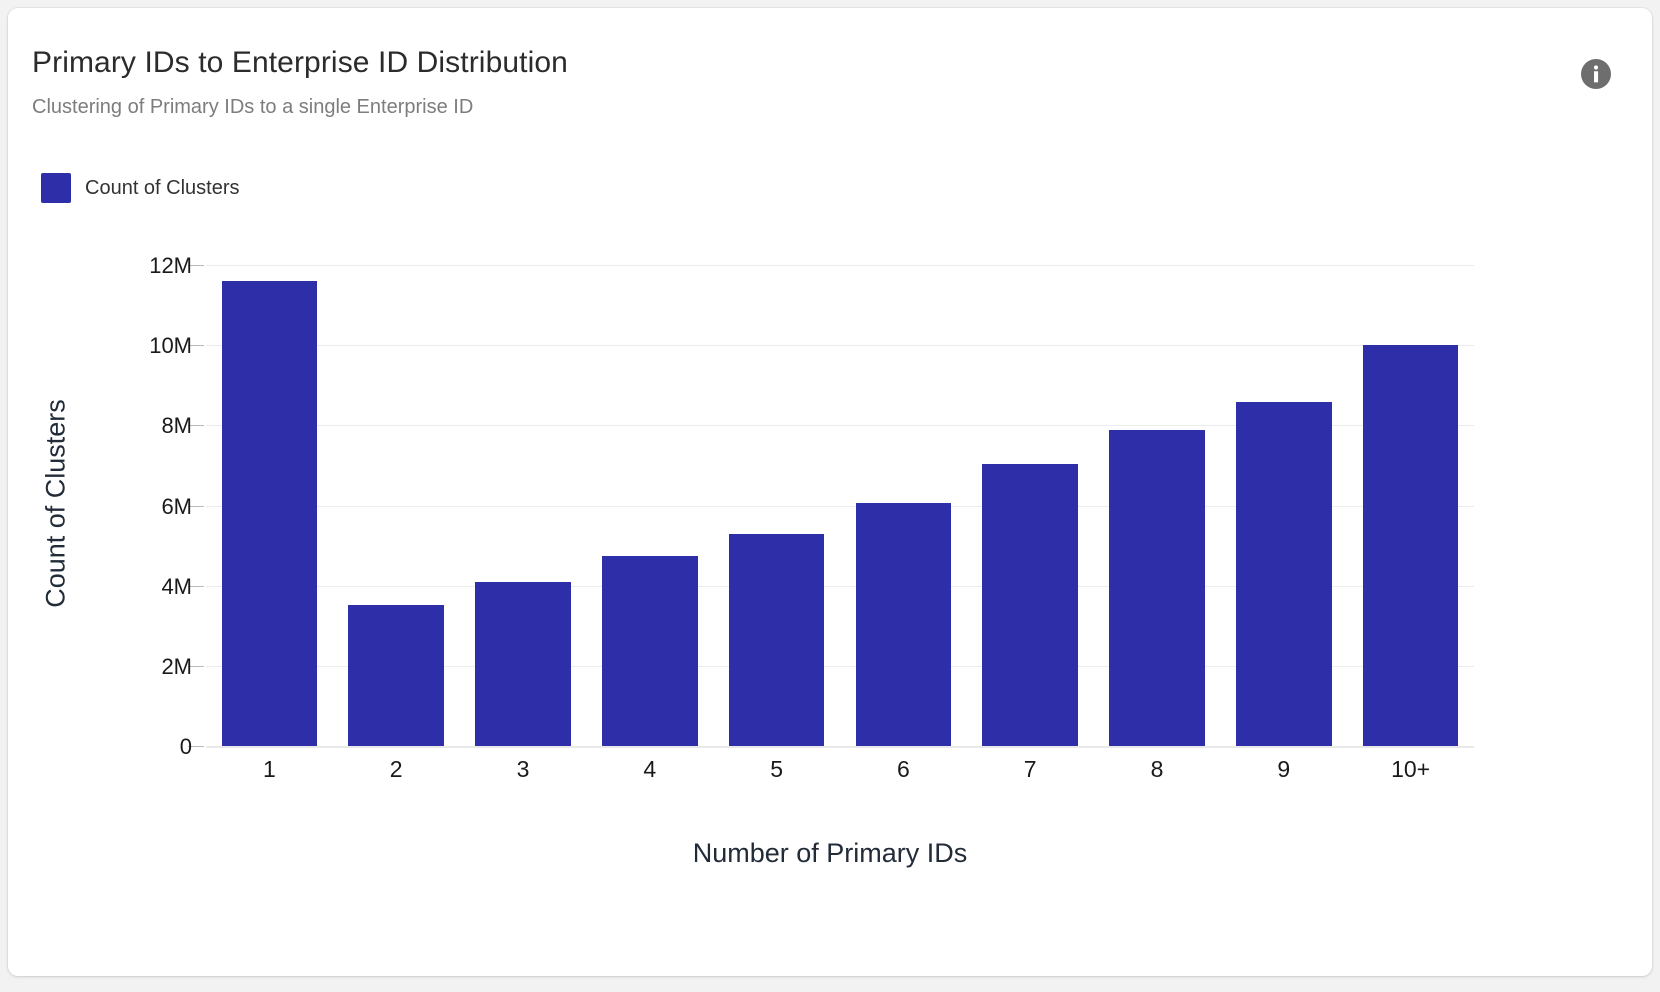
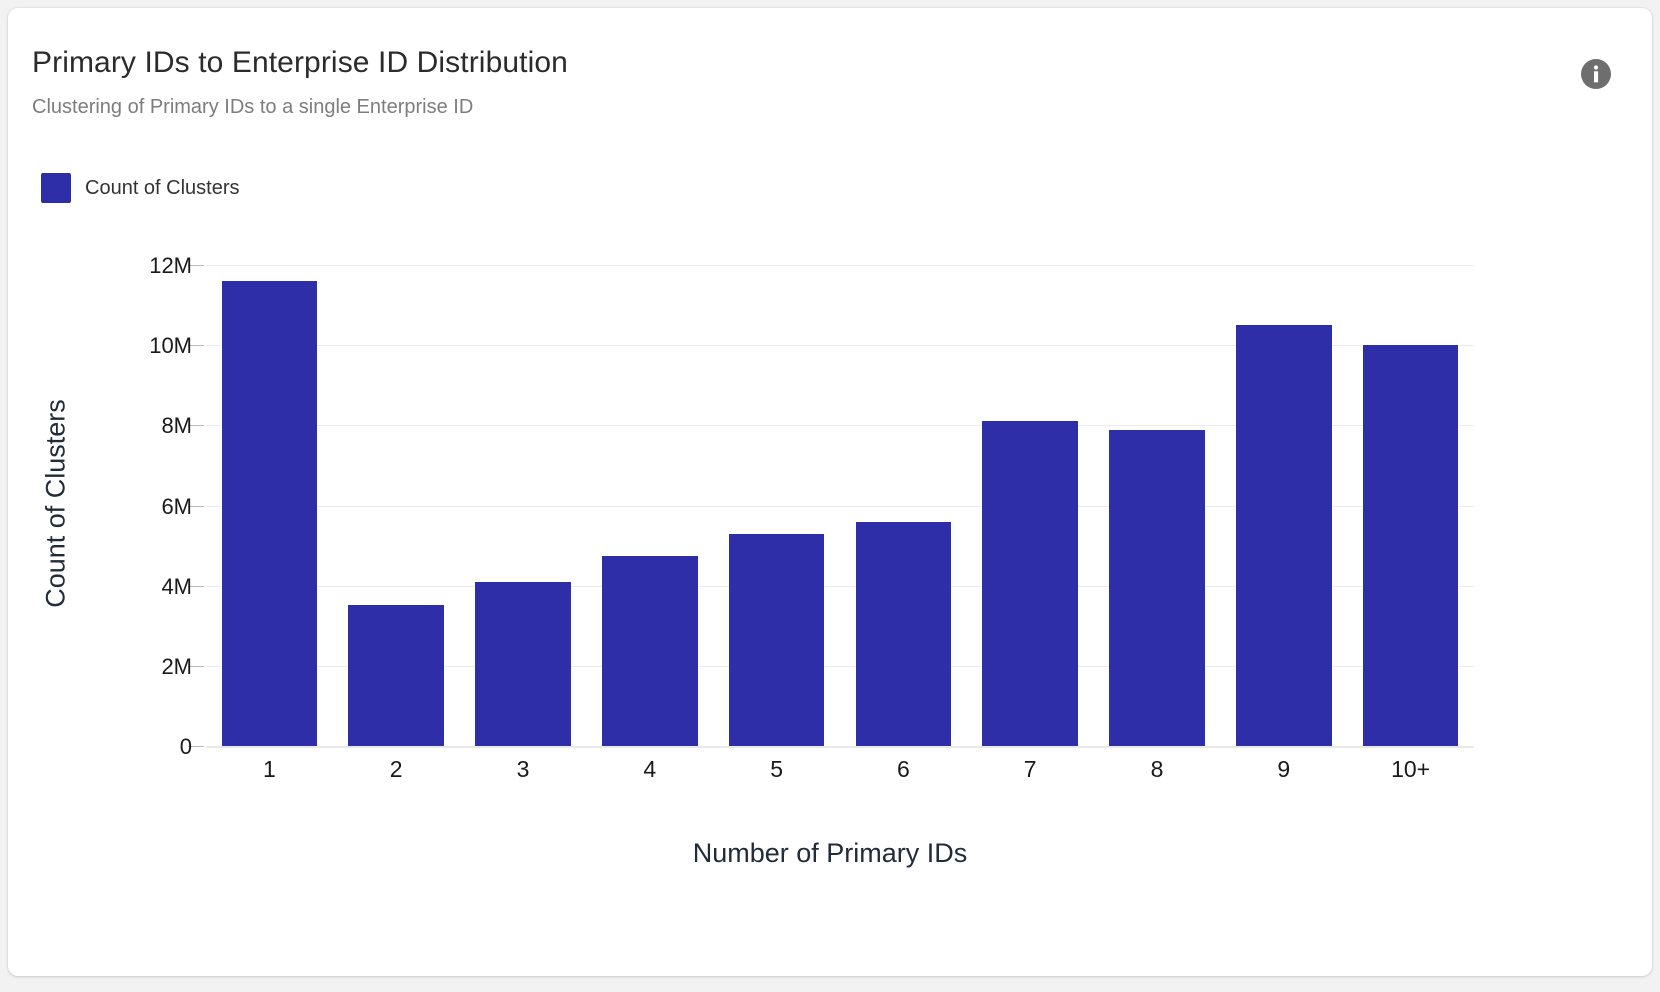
6: 6.0M -> 5.6M
7: 7.0M -> 8.1M
9: 8.6M -> 10.5M
